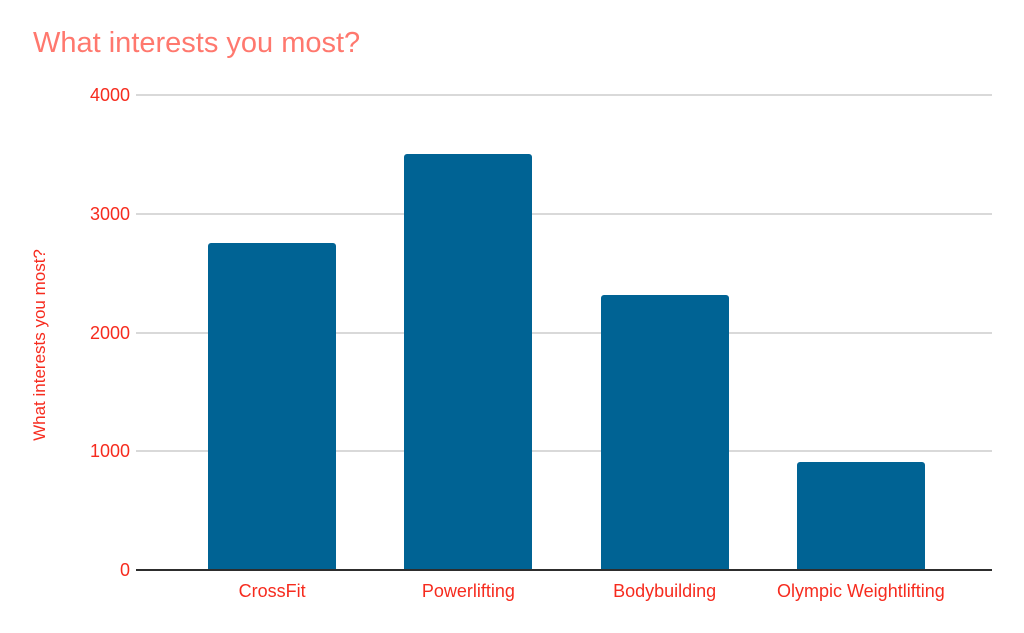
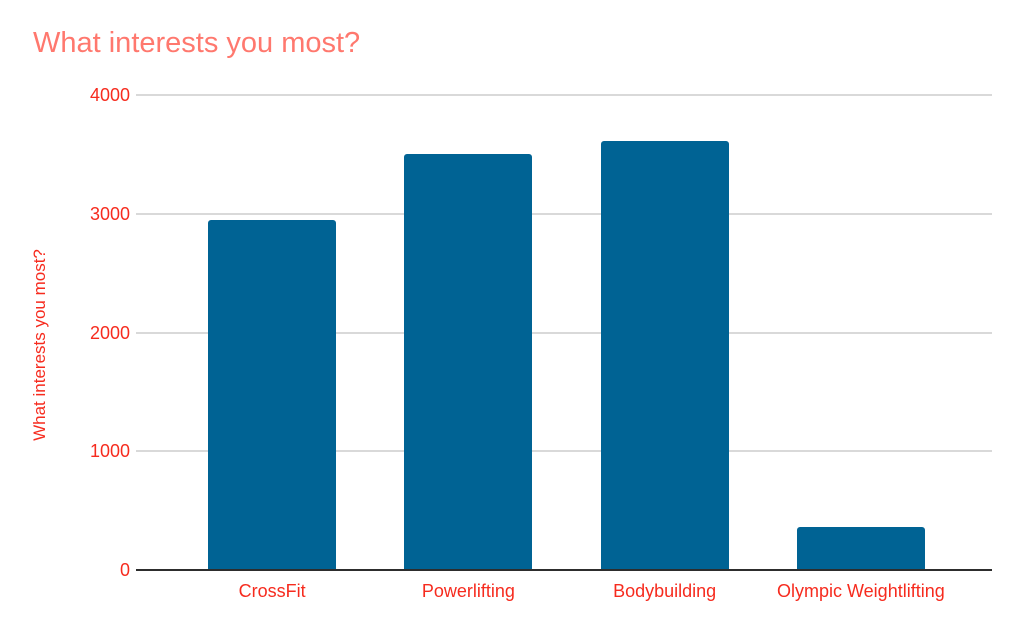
CrossFit: 2750 -> 2950
Bodybuilding: 2320 -> 3610
Olympic Weightlifting: 910 -> 360
